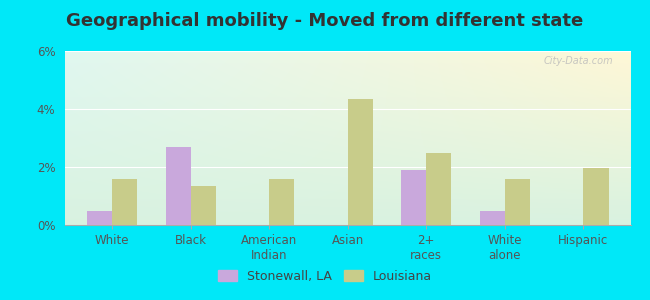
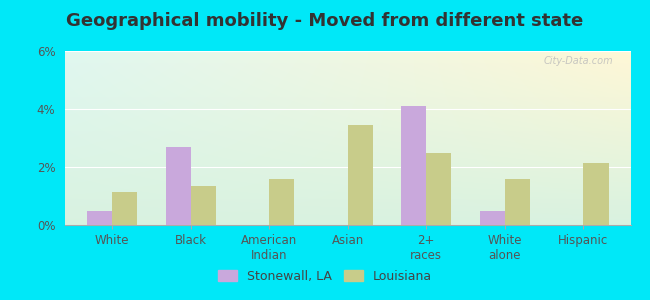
Louisiana/White: 1.60% -> 1.15%
Louisiana/Asian: 4.35% -> 3.45%
Stonewall, LA/2+ races: 1.9% -> 4.1%
Louisiana/Hispanic: 1.95% -> 2.15%
